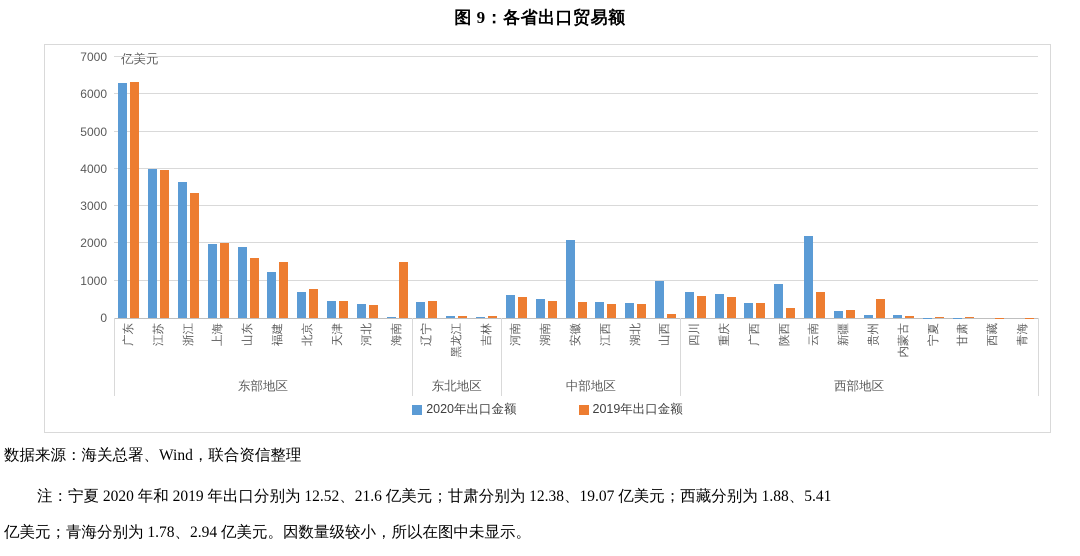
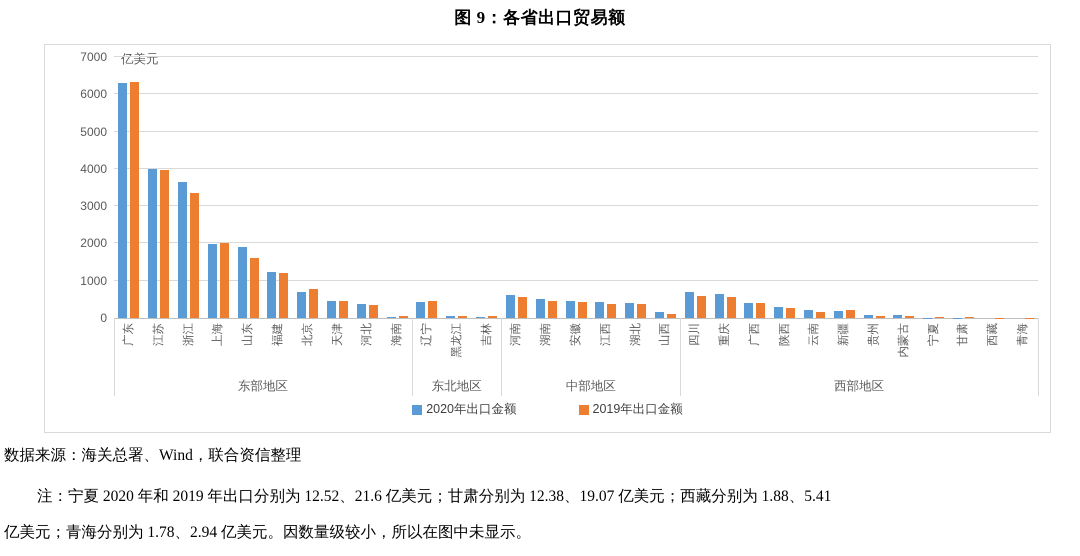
2019年出口金额/福建: 1500 -> 1200
2019年出口金额/海南: 1500 -> 100
2020年出口金额/安徽: 2100 -> 500
2020年出口金额/山西: 1000 -> 200
2020年出口金额/陕西: 900 -> 300
2020年出口金额/云南: 2200 -> 200
2019年出口金额/云南: 700 -> 200
2019年出口金额/贵州: 500 -> 100
